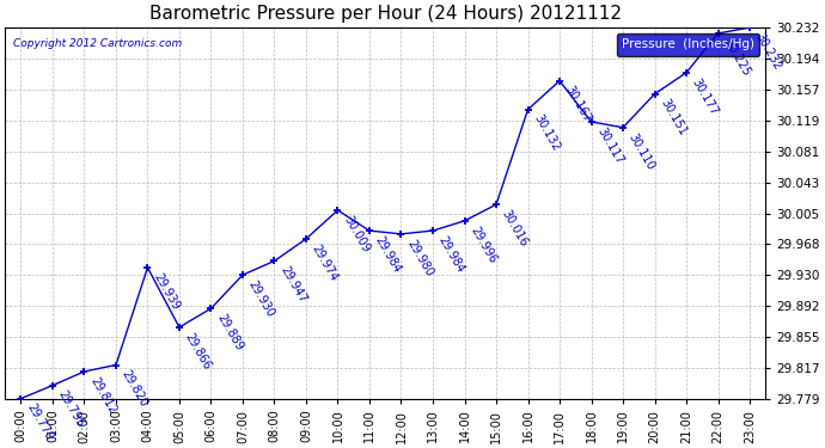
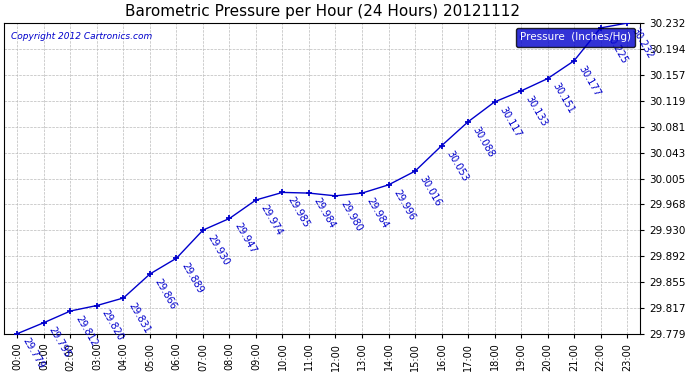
04:00: 29.939 -> 29.831
10:00: 30.009 -> 29.985
16:00: 30.132 -> 30.053
17:00: 30.167 -> 30.088
19:00: 30.110 -> 30.133
